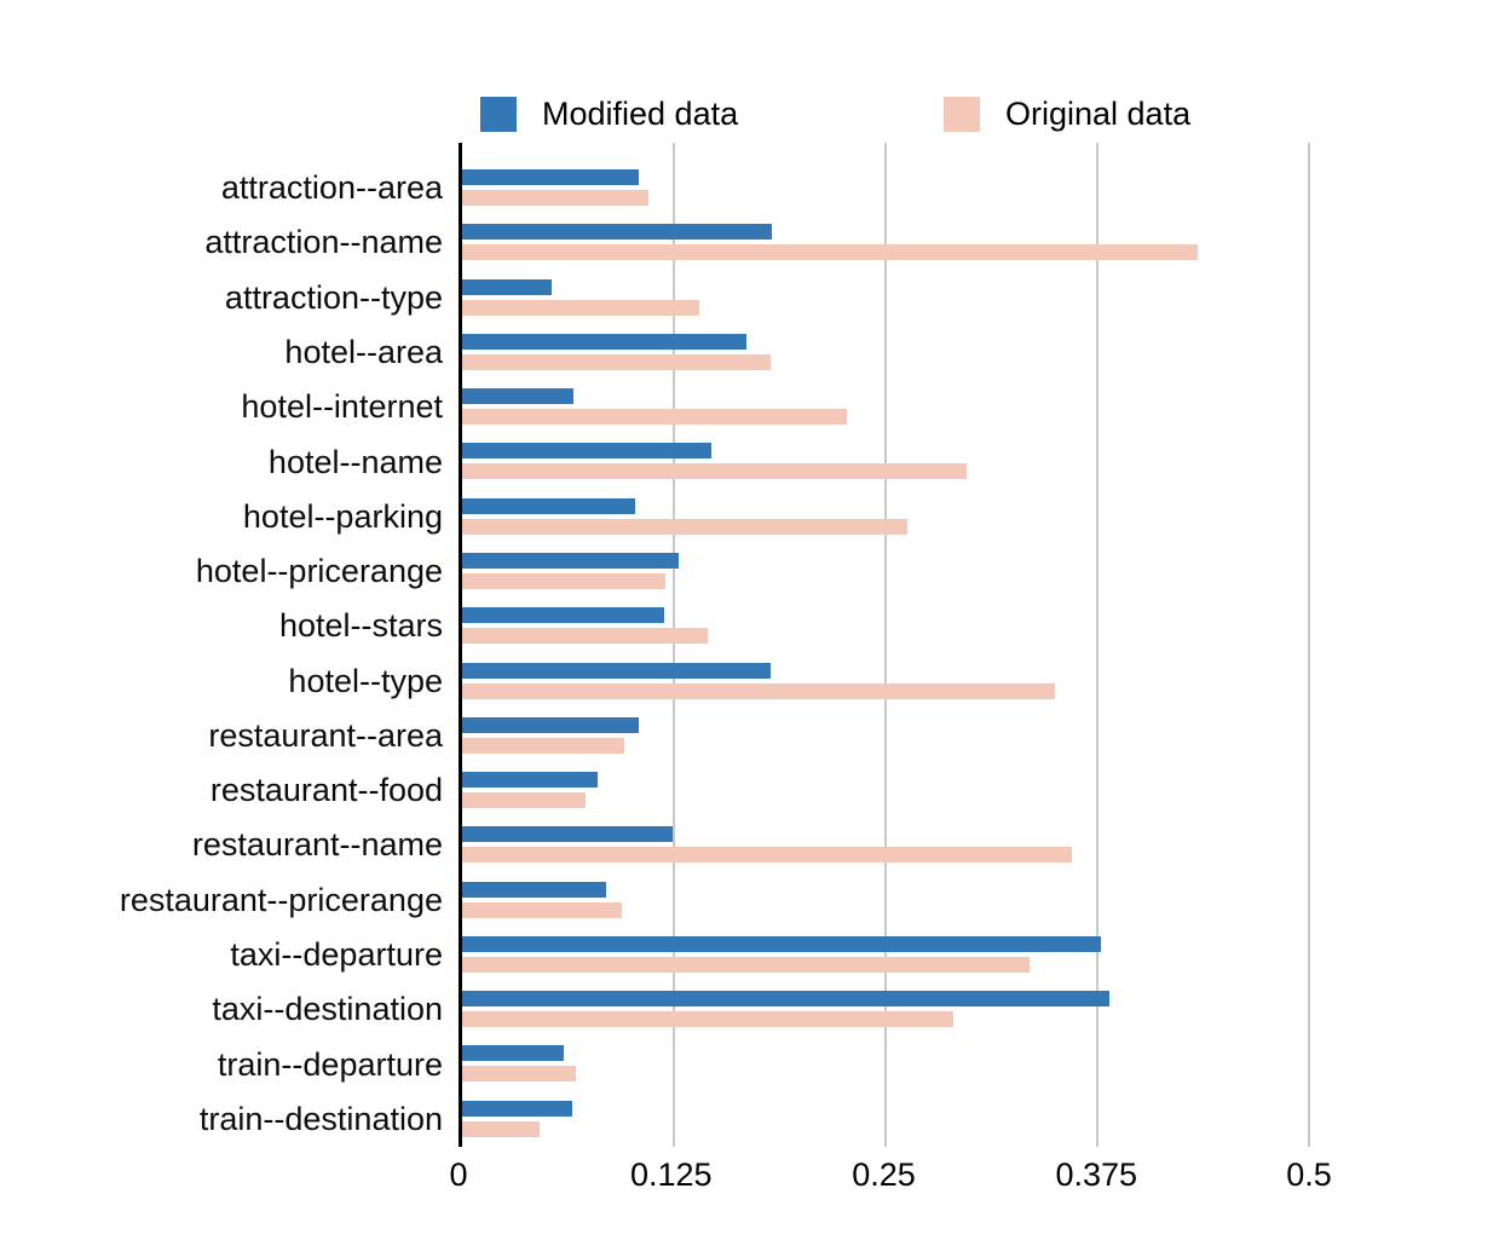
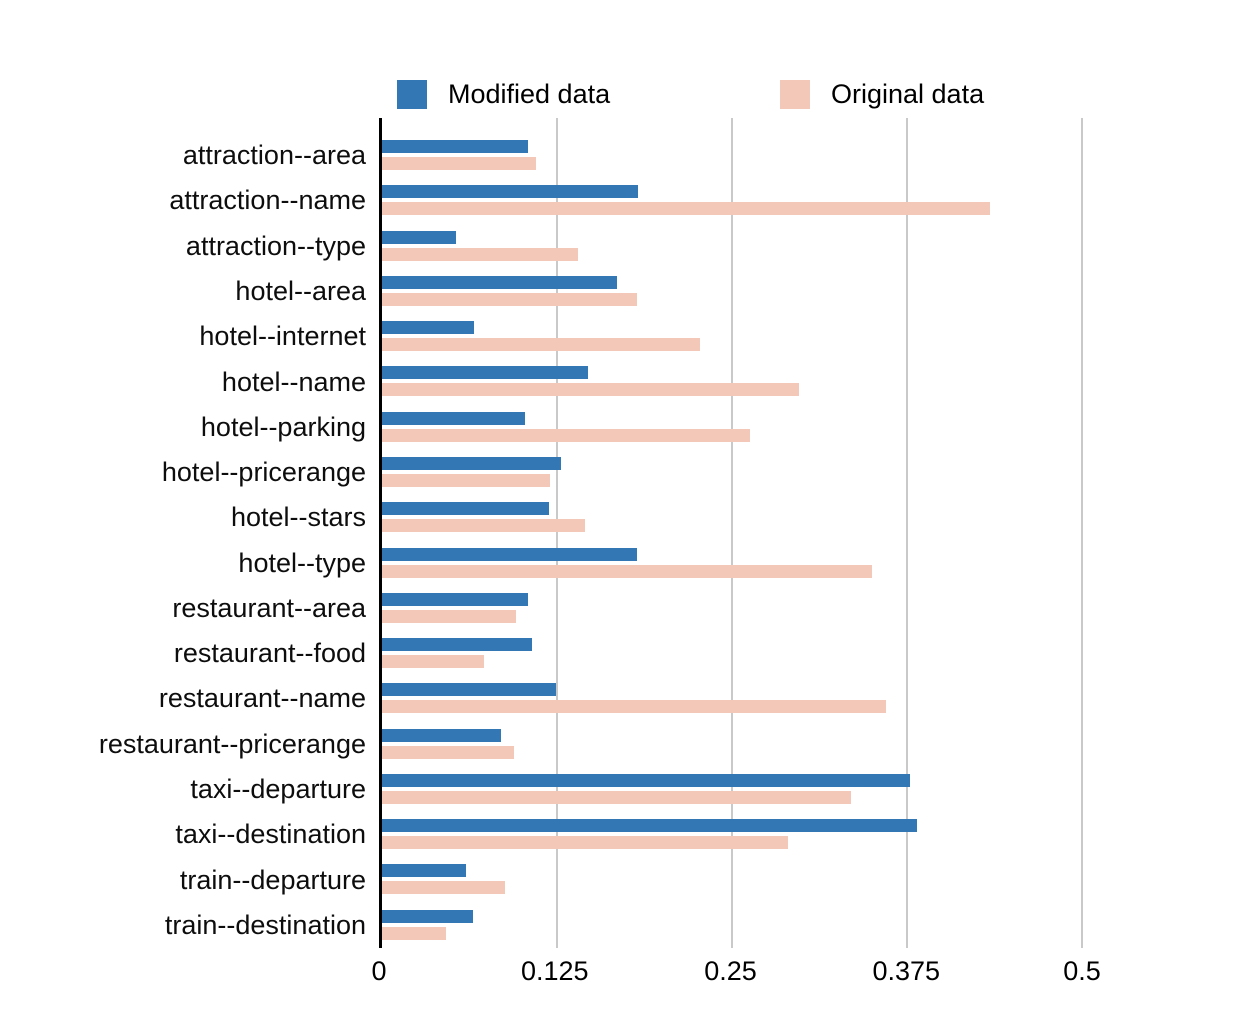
Modified data/restaurant--food: 0.080 -> 0.107
Original data/train--departure: 0.067 -> 0.088
